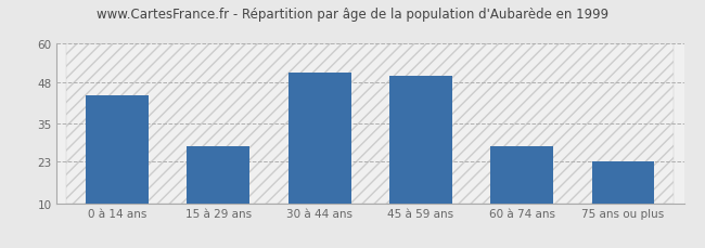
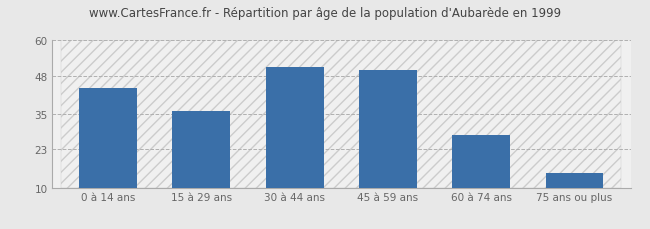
15 à 29 ans: 28 -> 36
75 ans ou plus: 23 -> 15
